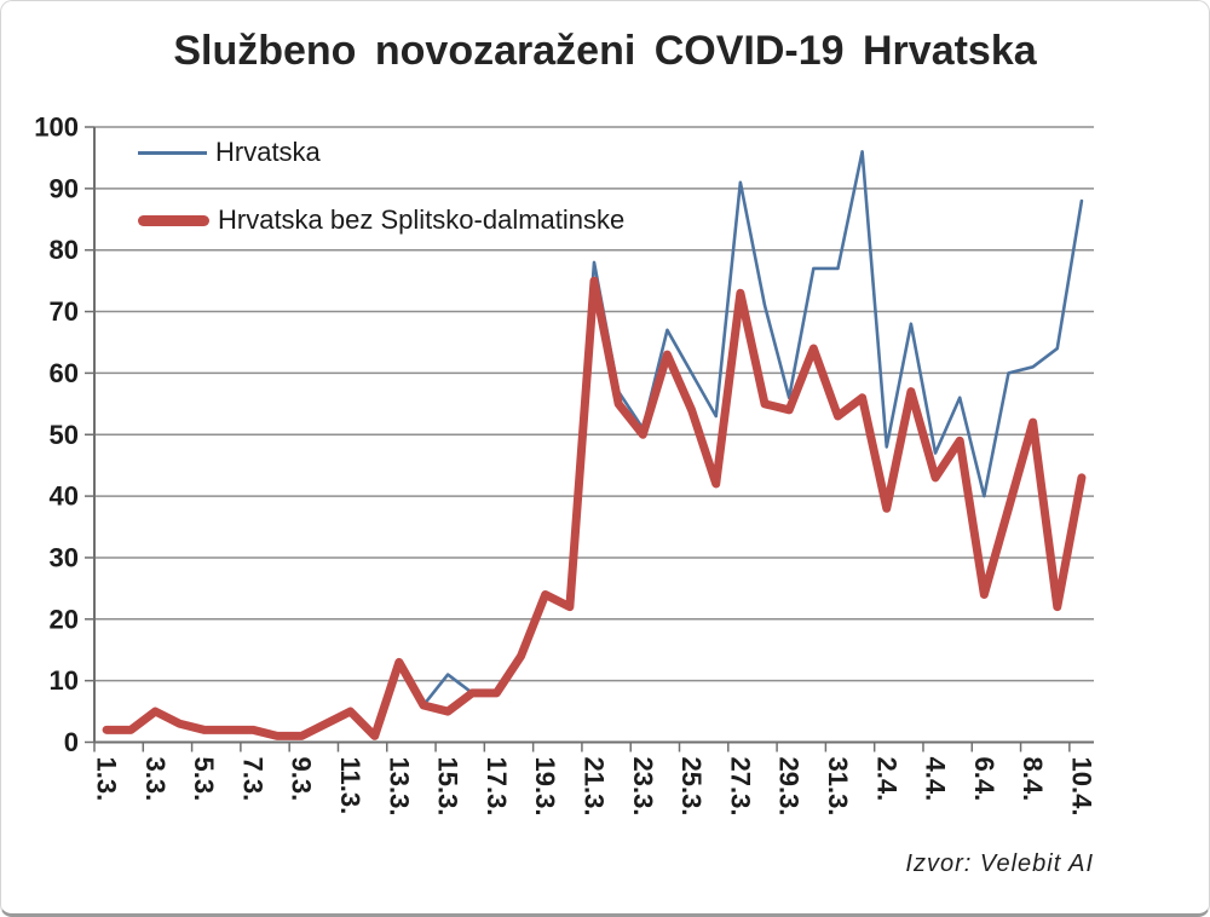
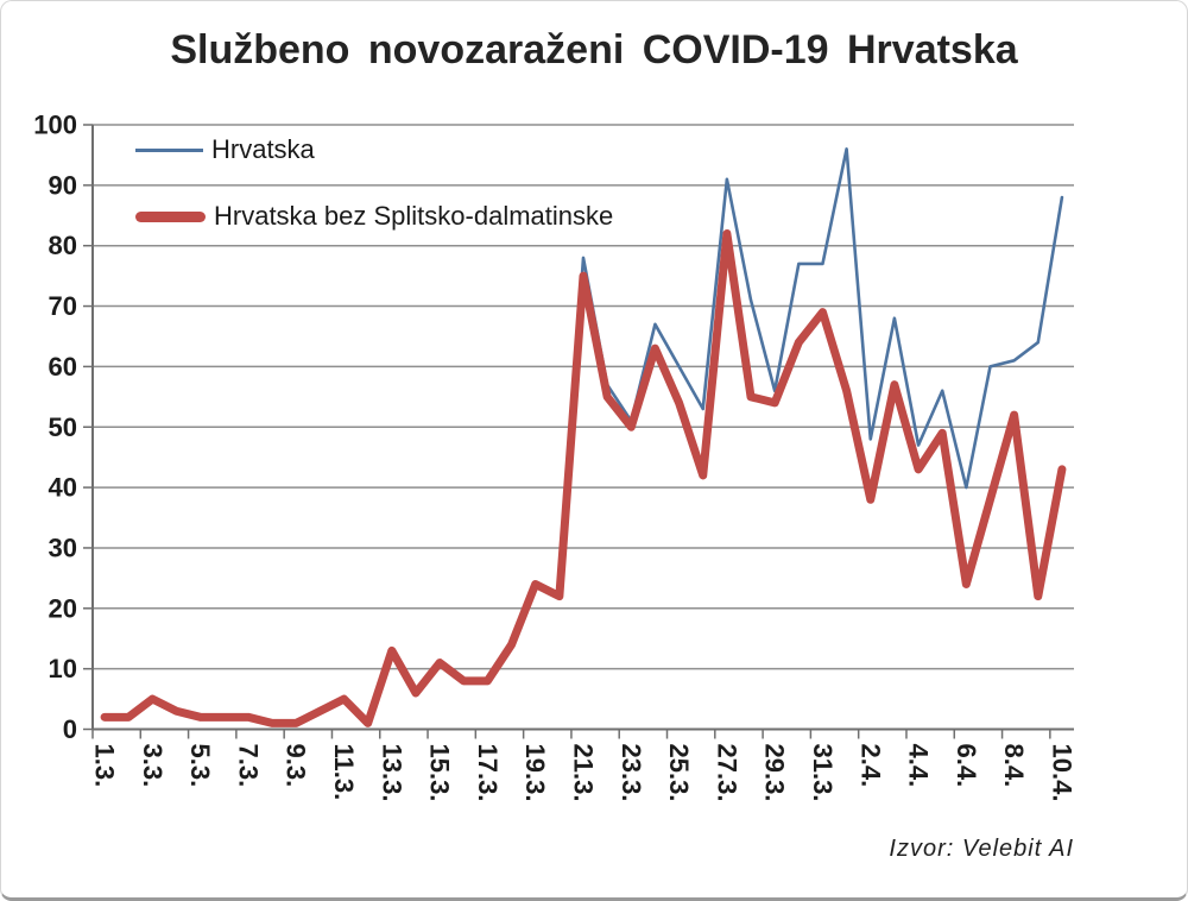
Hrvatska bez Splitsko-dalmatinske/15.3.: 5 -> 11
Hrvatska bez Splitsko-dalmatinske/27.3.: 73 -> 82
Hrvatska bez Splitsko-dalmatinske/31.3.: 53 -> 69
